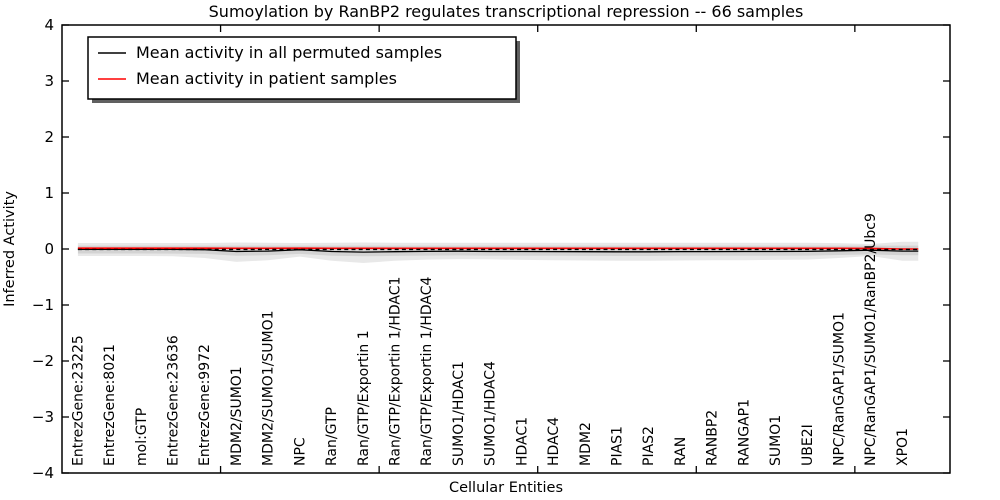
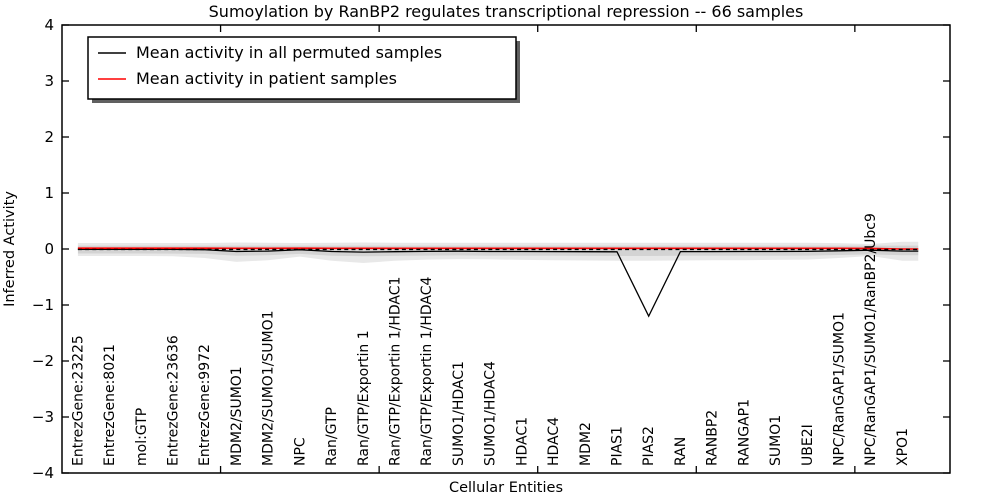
Mean activity in all permuted samples/PIAS2: -0.1 -> -1.2
